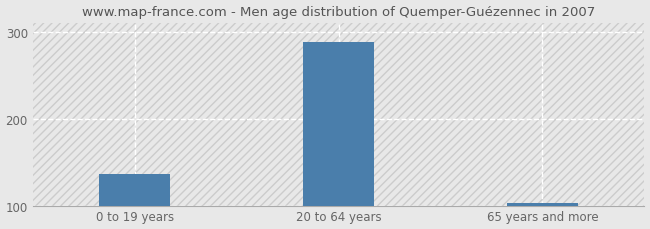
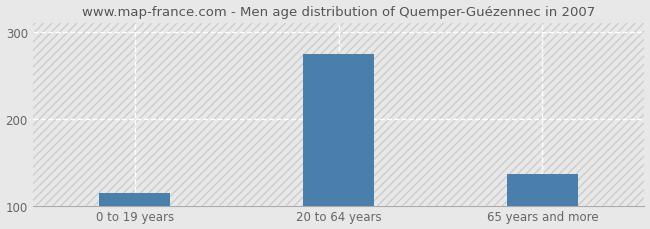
0 to 19 years: 136 -> 114
20 to 64 years: 288 -> 274
65 years and more: 103 -> 136
